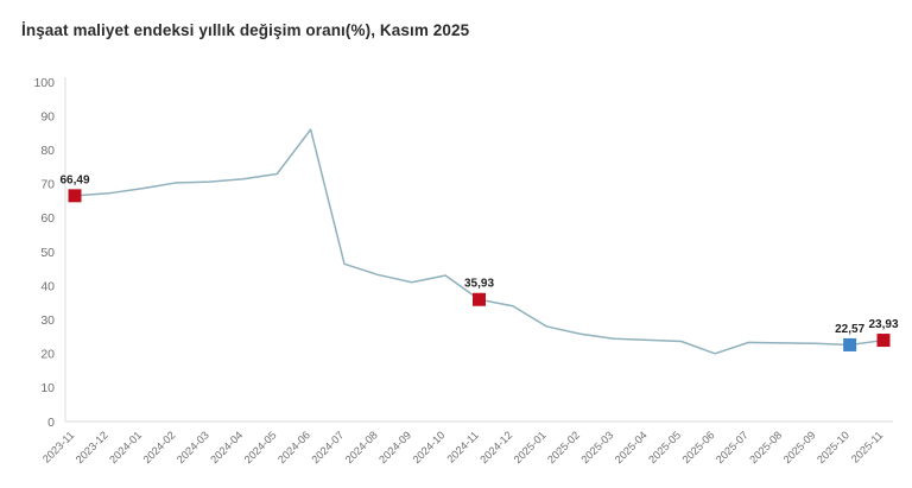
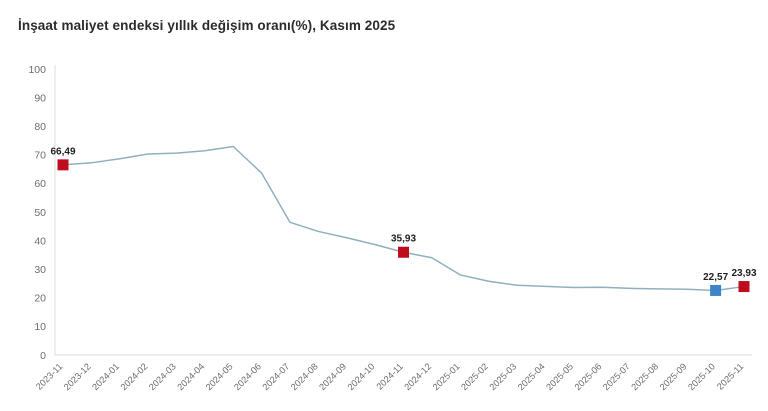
2024-06: 86 -> 64
2024-10: 43 -> 39
2025-06: 20 -> 24
